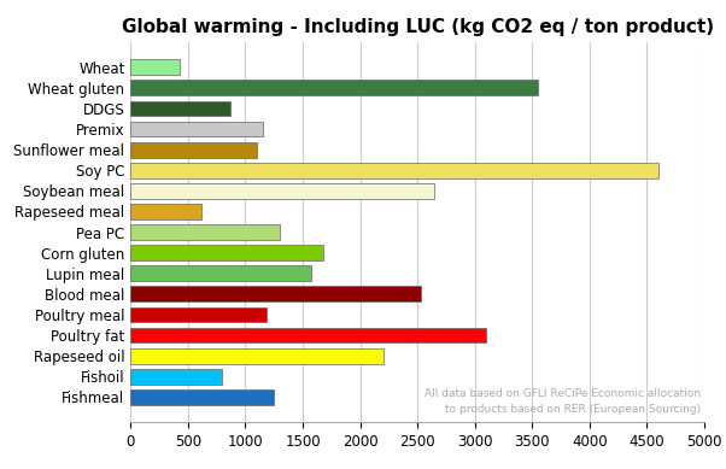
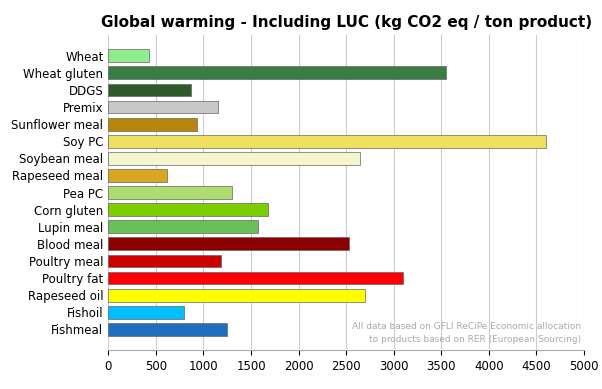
Sunflower meal: 1100 -> 930
Rapeseed oil: 2200 -> 2700
